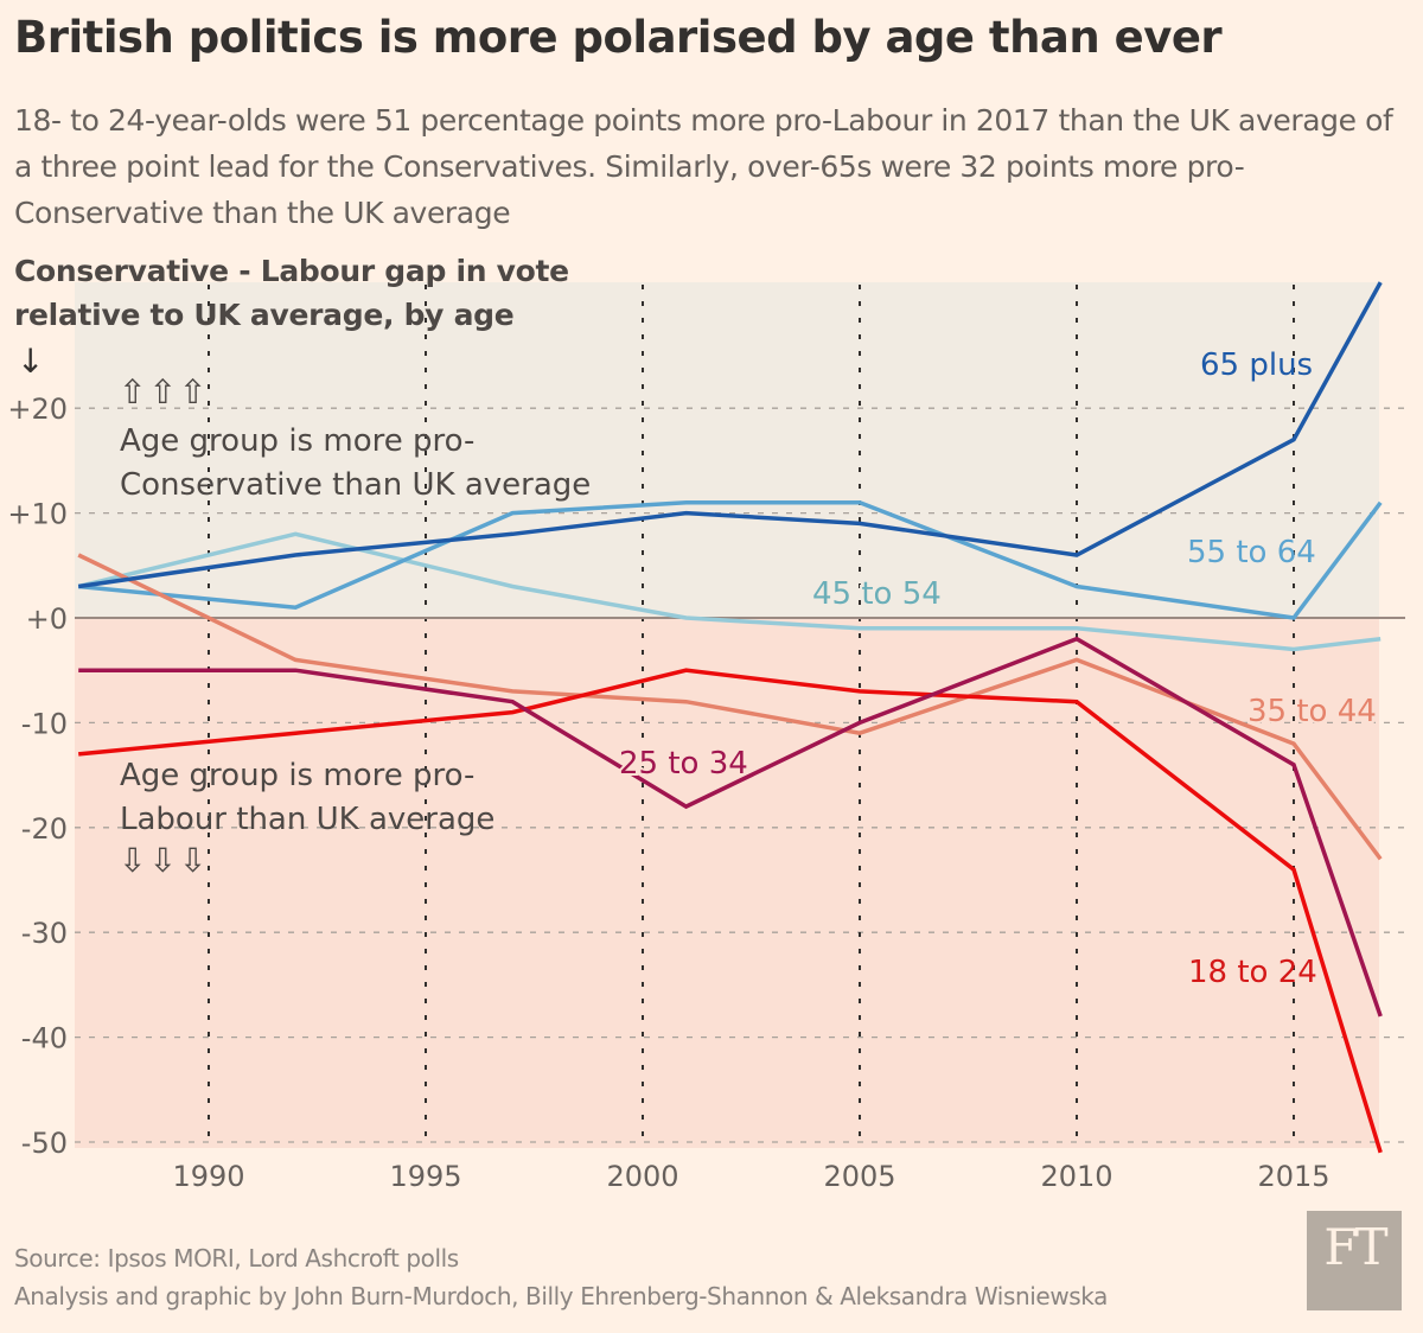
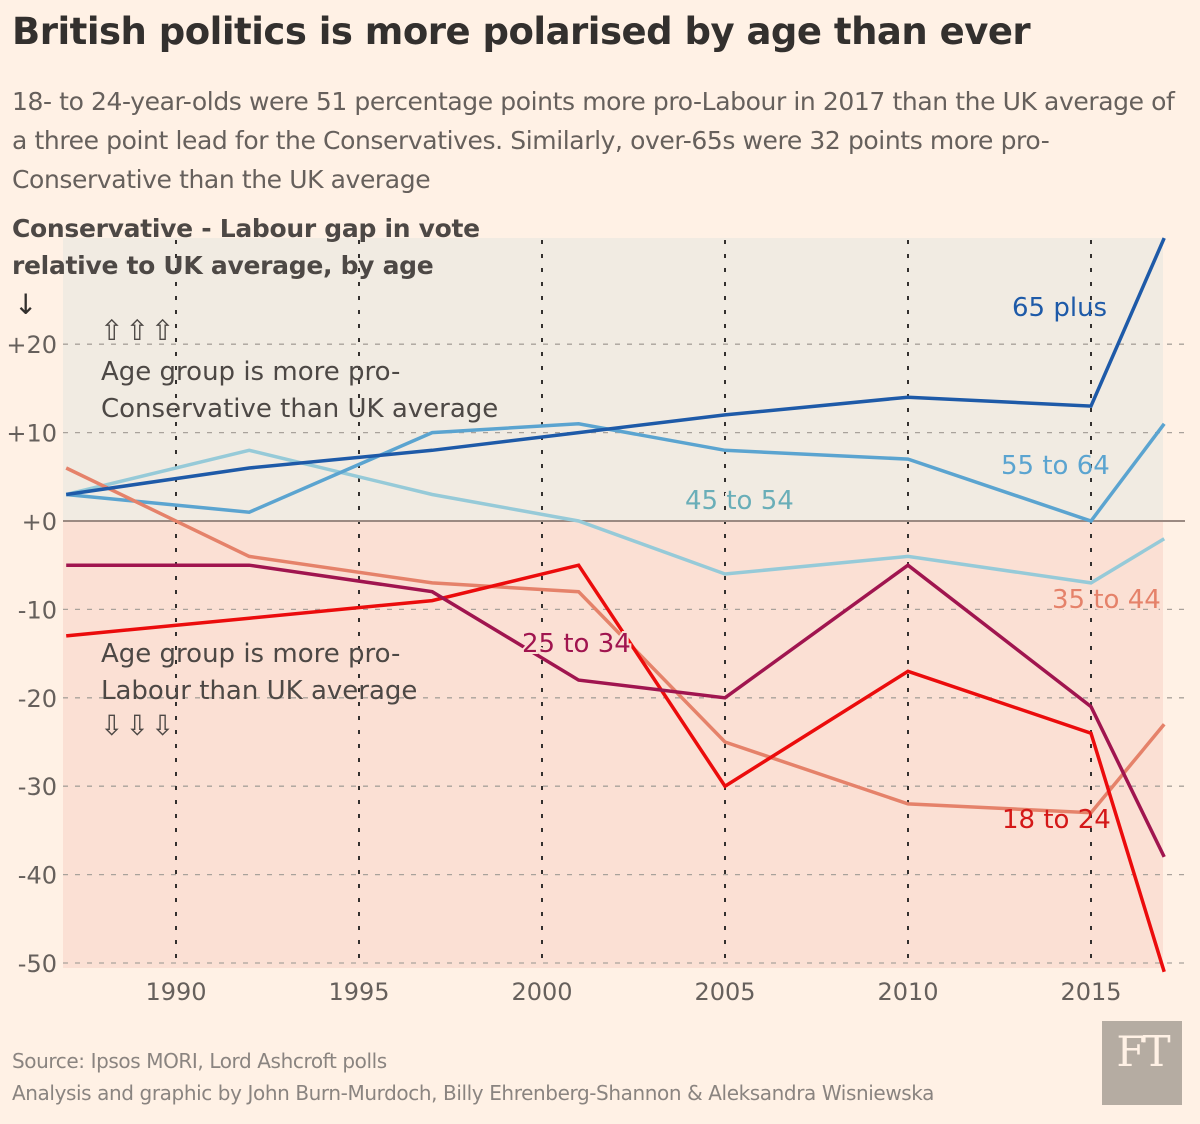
65 plus/2005: 9 -> 12
55 to 64/2005: 11 -> 8
45 to 54/2005: -1 -> -6
35 to 44/2005: -11 -> -25
25 to 34/2005: -10 -> -20
18 to 24/2005: -7 -> -30
65 plus/2010: 6 -> 14
55 to 64/2010: 3 -> 7
45 to 54/2010: -1 -> -4
35 to 44/2010: -4 -> -32
25 to 34/2010: -2 -> -5
18 to 24/2010: -8 -> -17
65 plus/2015: 17 -> 13
45 to 54/2015: -3 -> -7
35 to 44/2015: -12 -> -33
25 to 34/2015: -14 -> -21
